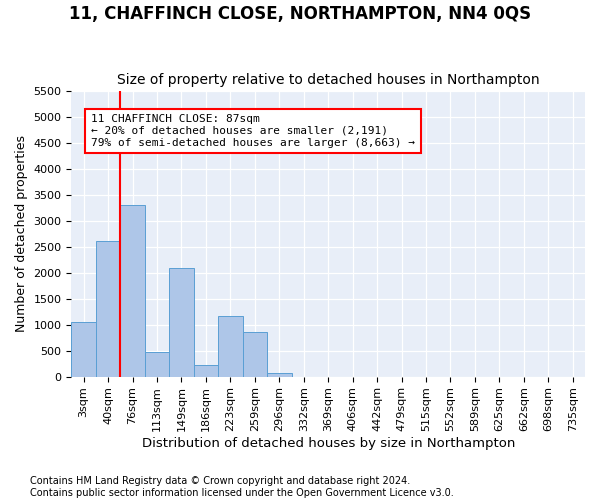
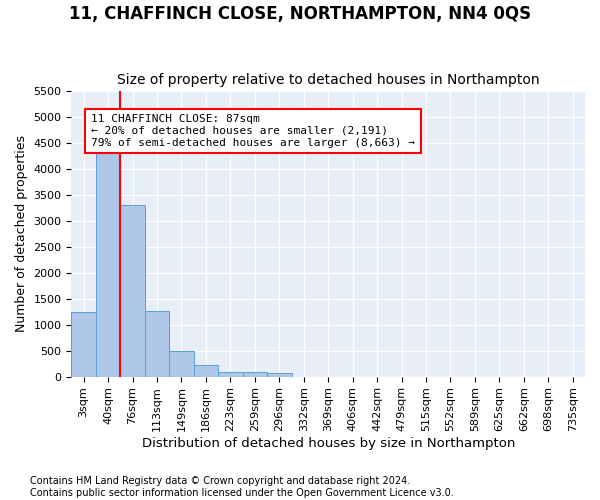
3sqm: 1060 -> 1250
40sqm: 2620 -> 4350
113sqm: 480 -> 1270
149sqm: 2100 -> 490
223sqm: 1160 -> 90
259sqm: 860 -> 80
